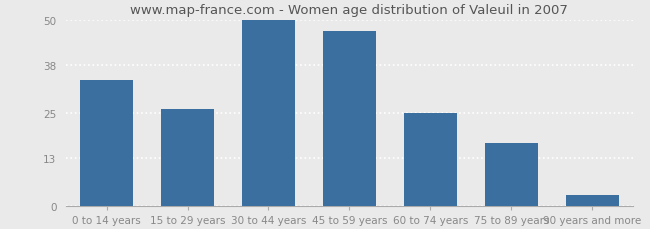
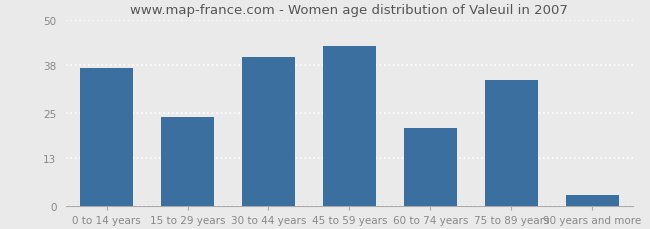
0 to 14 years: 34 -> 37
15 to 29 years: 26 -> 24
30 to 44 years: 50 -> 40
45 to 59 years: 47 -> 43
60 to 74 years: 25 -> 21
75 to 89 years: 17 -> 34
